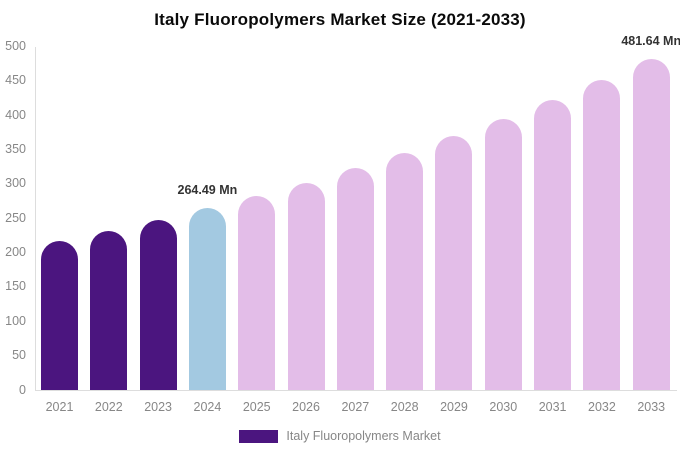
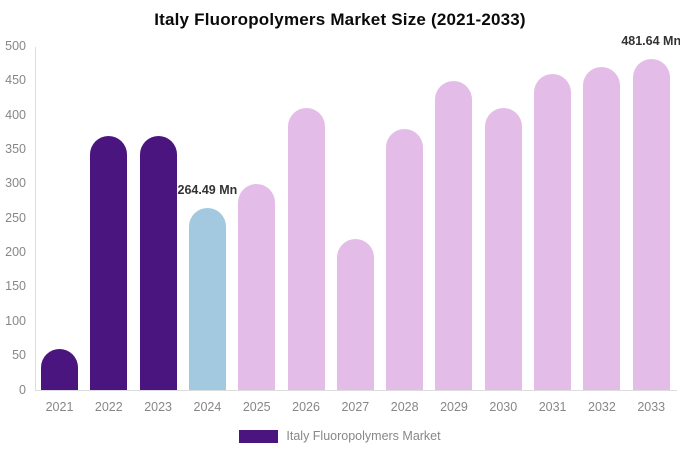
2021: 220 -> 60
2022: 230 -> 370
2023: 250 -> 370
2025: 280 -> 300
2026: 300 -> 410
2027: 320 -> 220
2028: 340 -> 380
2029: 370 -> 450
2030: 390 -> 410
2031: 420 -> 460
2032: 450 -> 470
